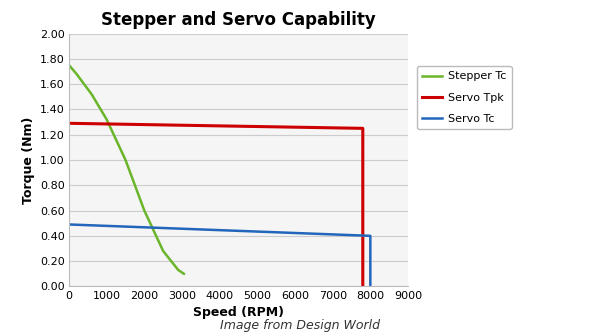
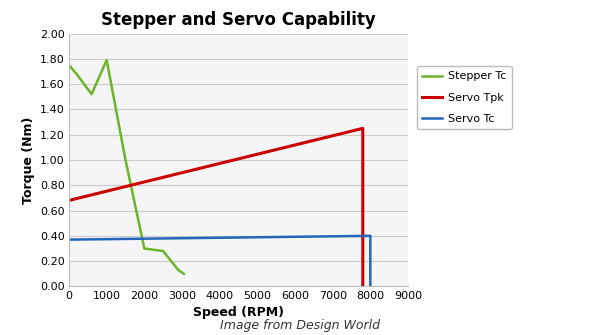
Servo Tpk/0: 1.29 -> 0.68
Servo Tc/0: 0.49 -> 0.37
Stepper Tc/1000: 1.32 -> 1.79
Stepper Tc/2000: 0.60 -> 0.30
